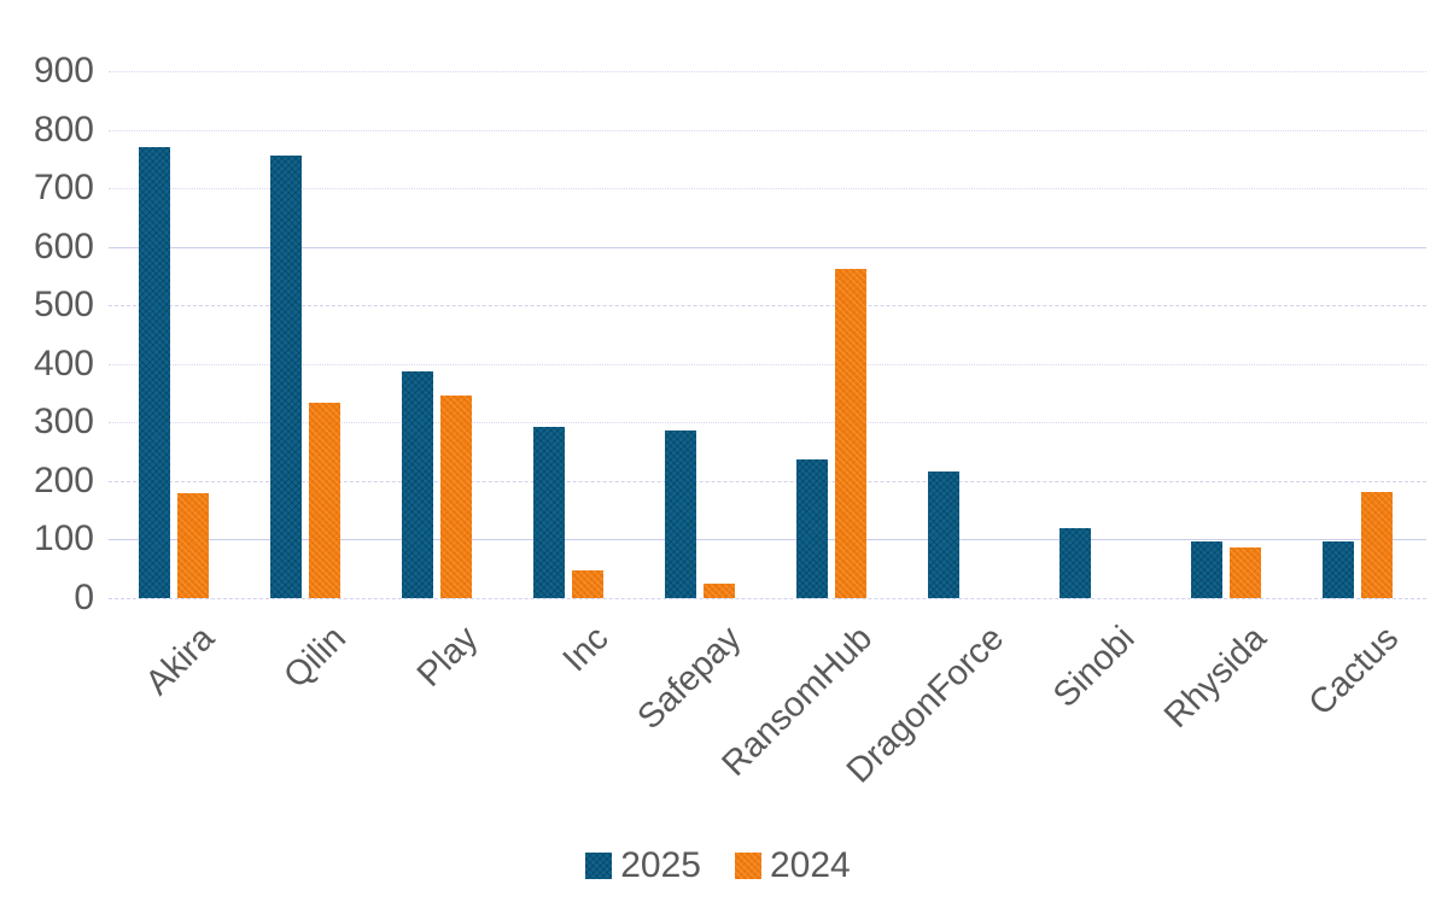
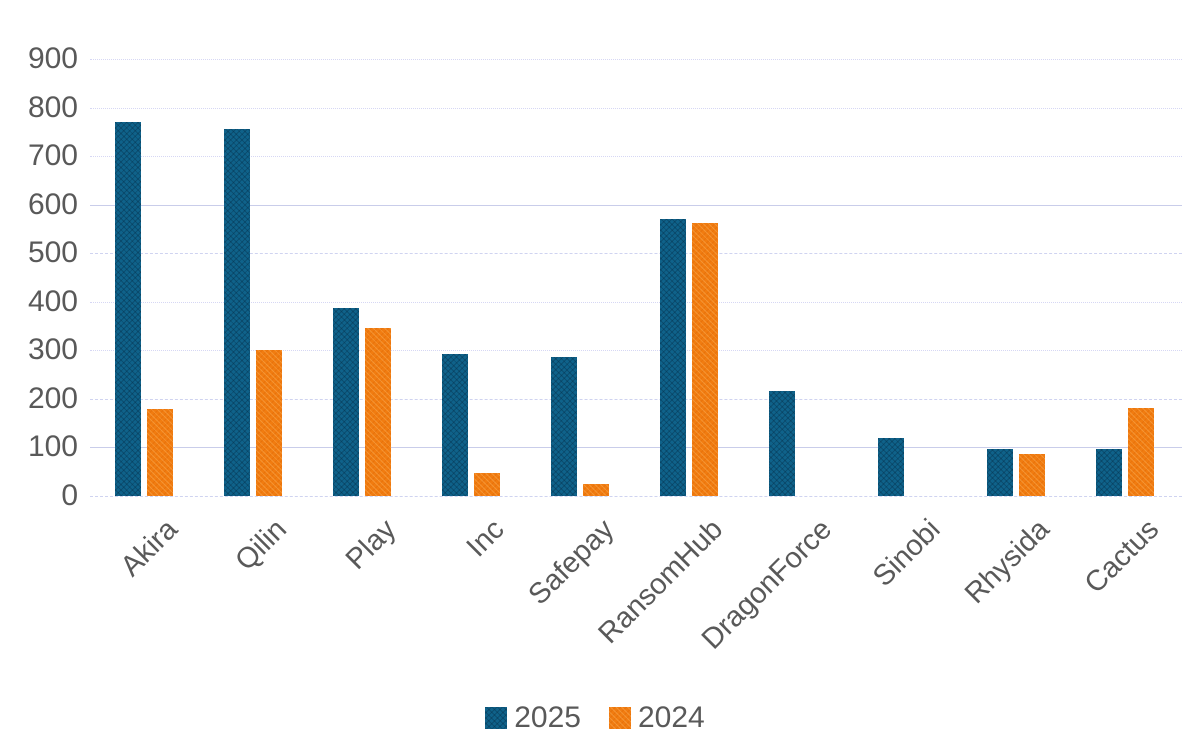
2024/Qilin: 330 -> 300
2025/RansomHub: 240 -> 570
